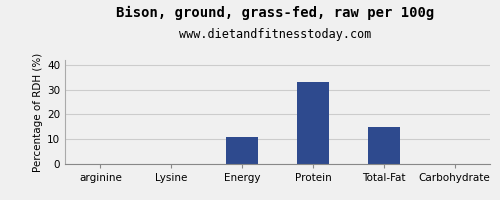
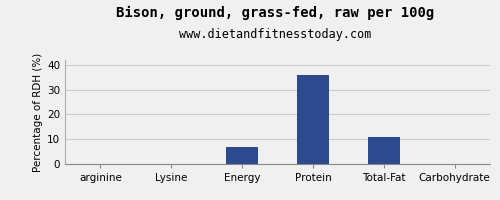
Energy: 11 -> 7
Protein: 33 -> 36
Total-Fat: 15 -> 11
